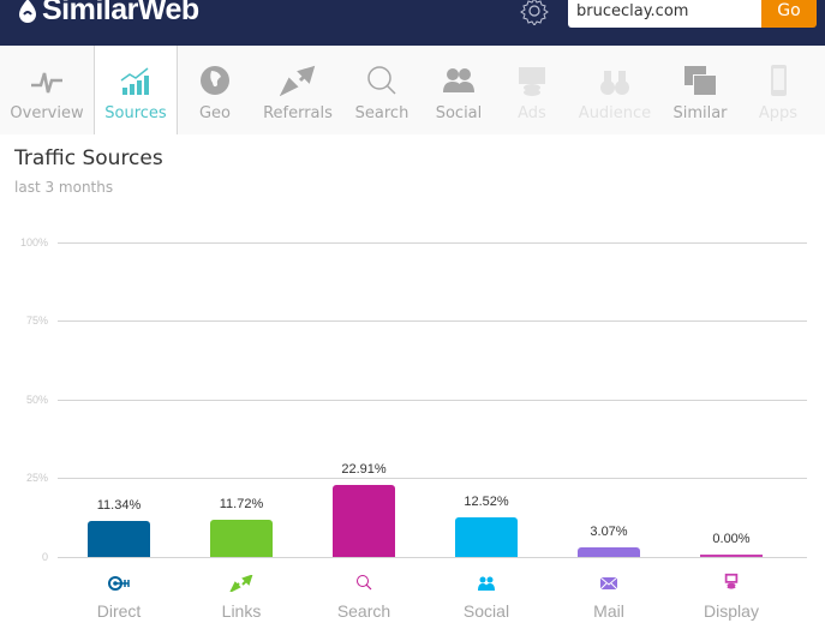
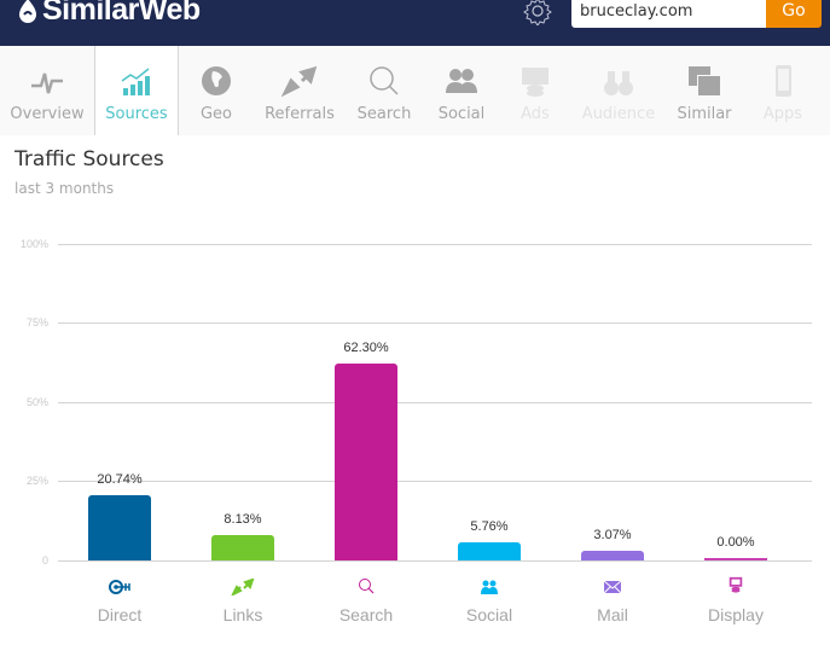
Direct: 11.34% -> 20.74%
Links: 11.72% -> 8.13%
Search: 22.91% -> 62.30%
Social: 12.52% -> 5.76%
